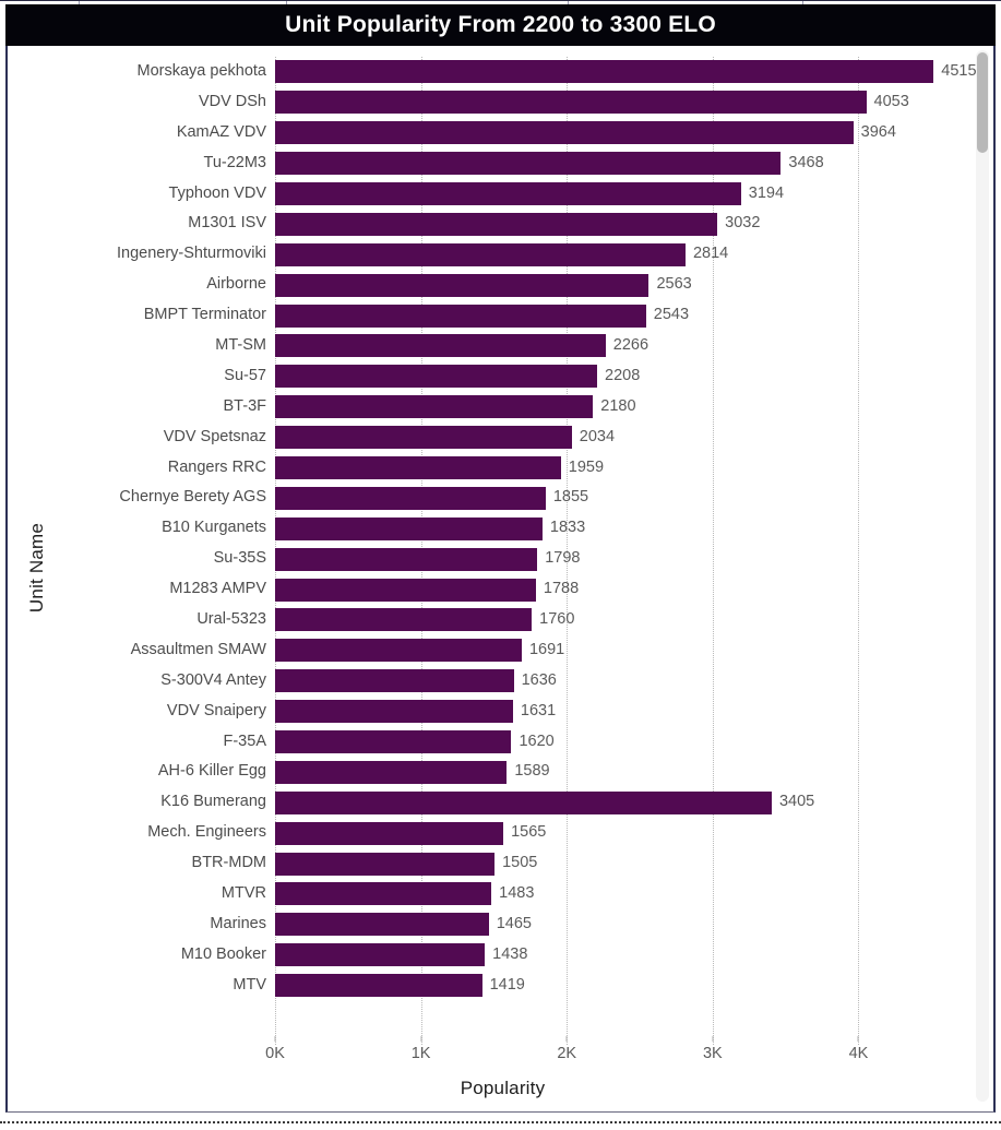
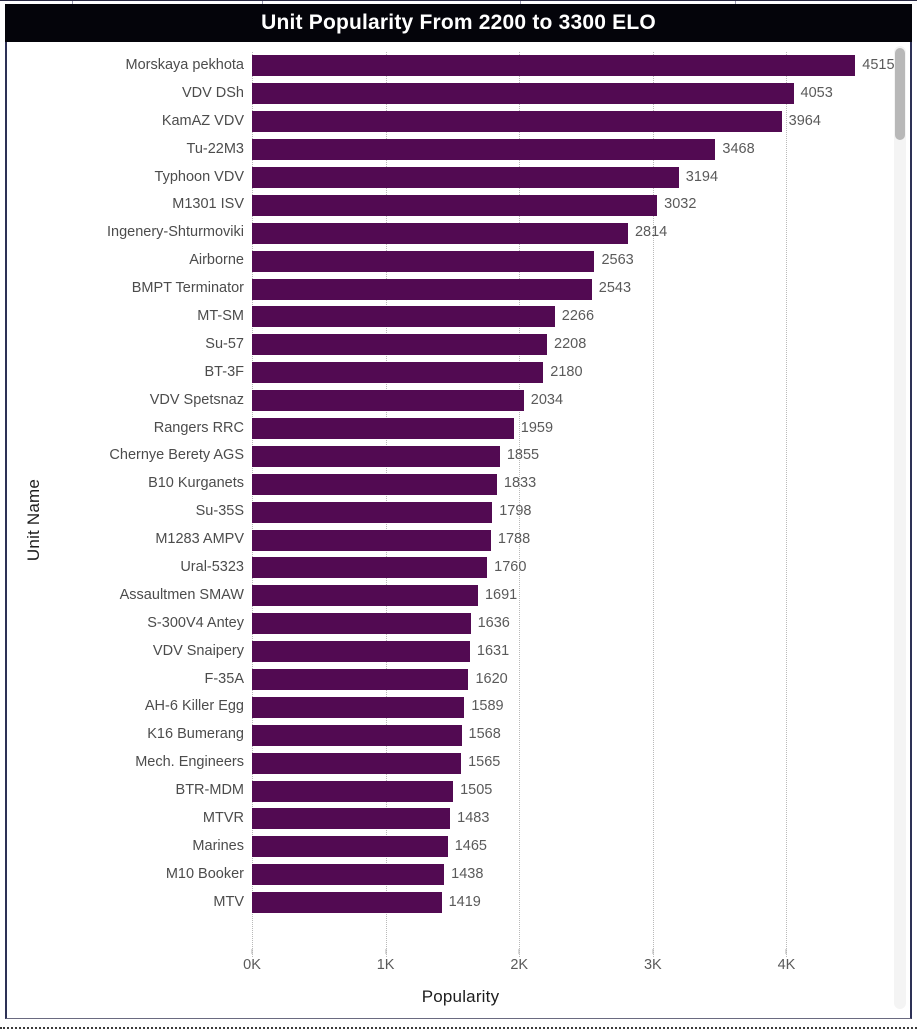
K16 Bumerang: 3405 -> 1568
